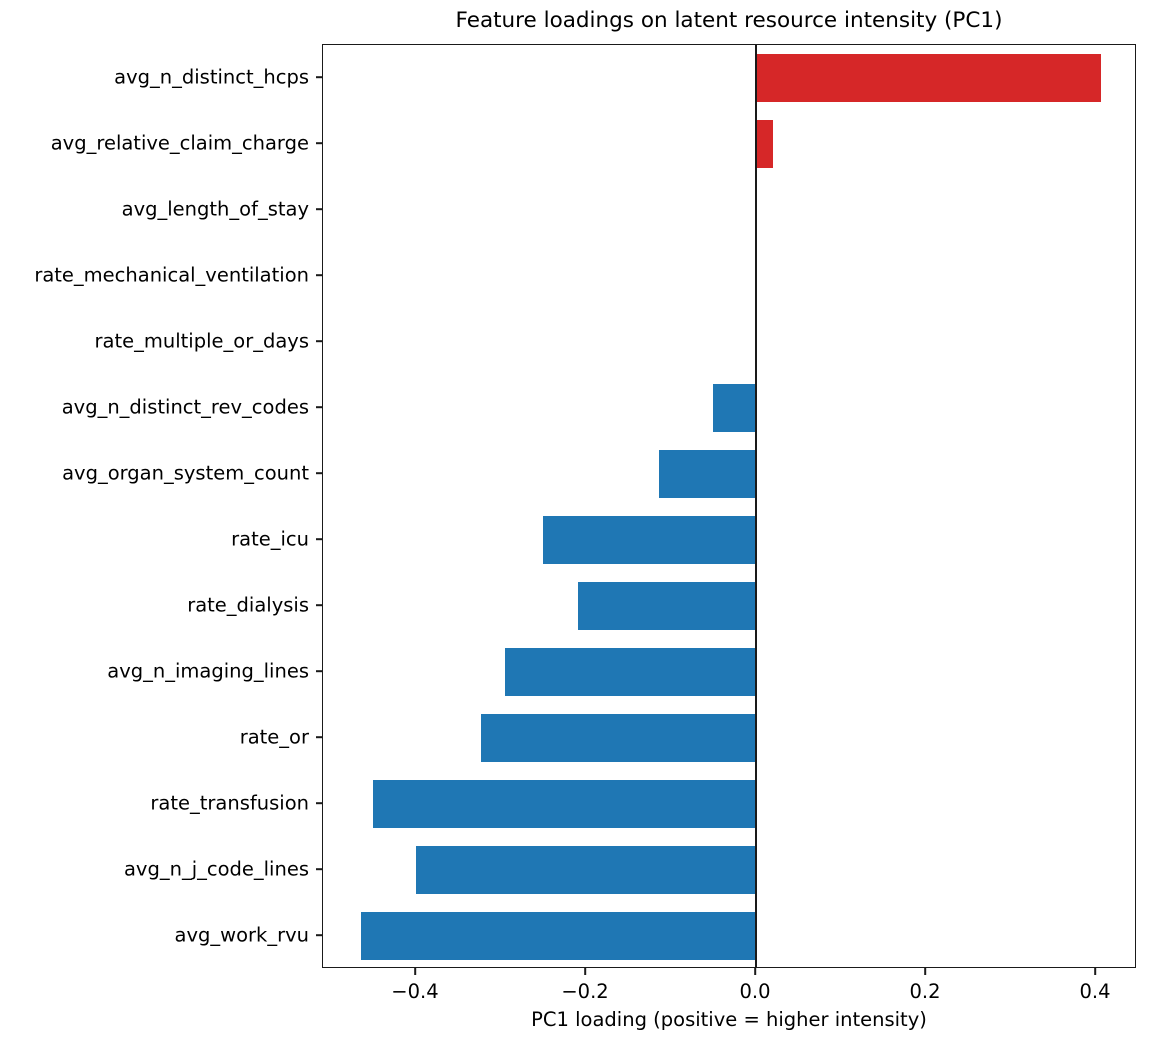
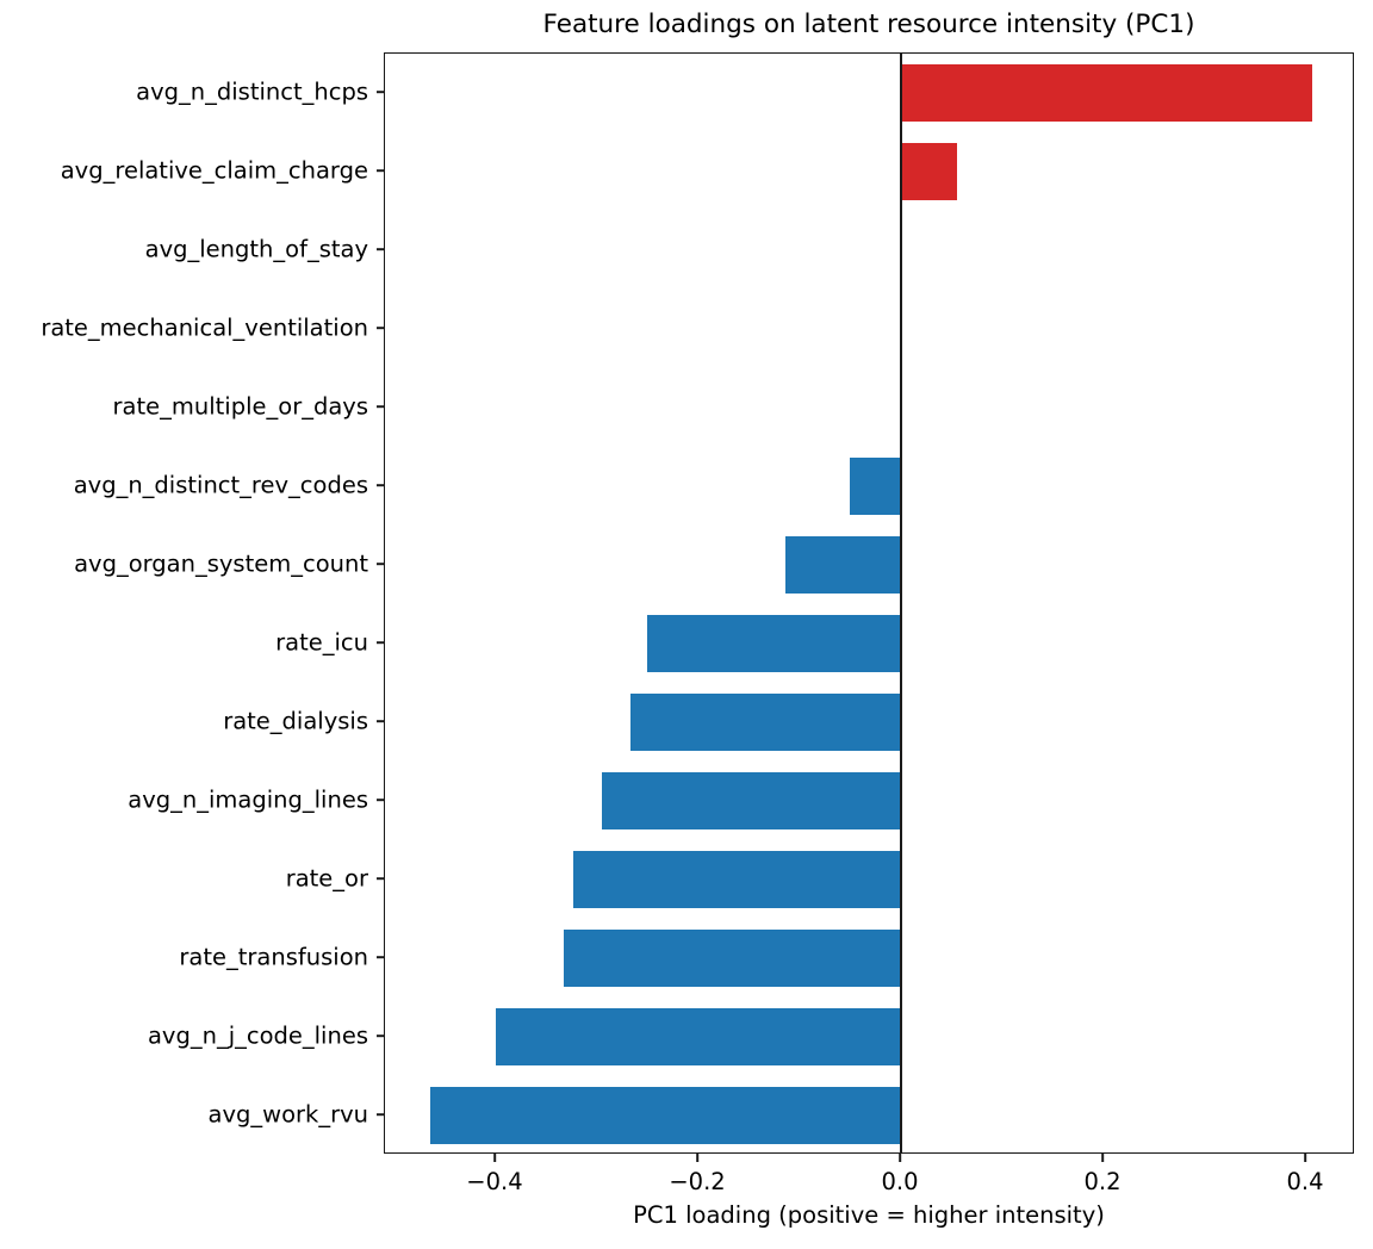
avg_relative_claim_charge: 0.02 -> 0.06
rate_dialysis: -0.21 -> -0.27
rate_transfusion: -0.45 -> -0.33
